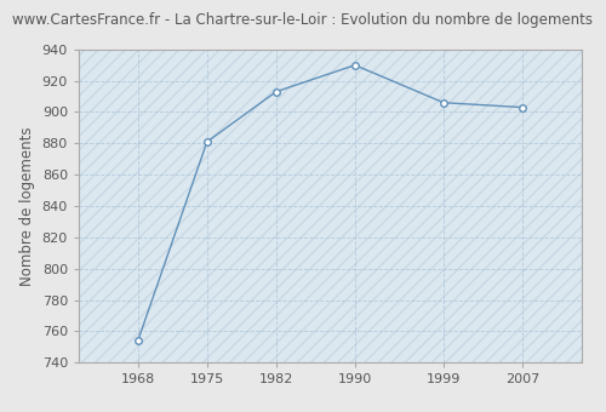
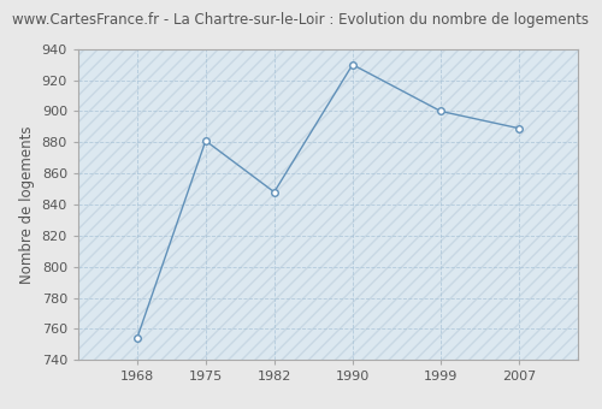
1982: 913 -> 848
1999: 906 -> 900
2007: 903 -> 889
